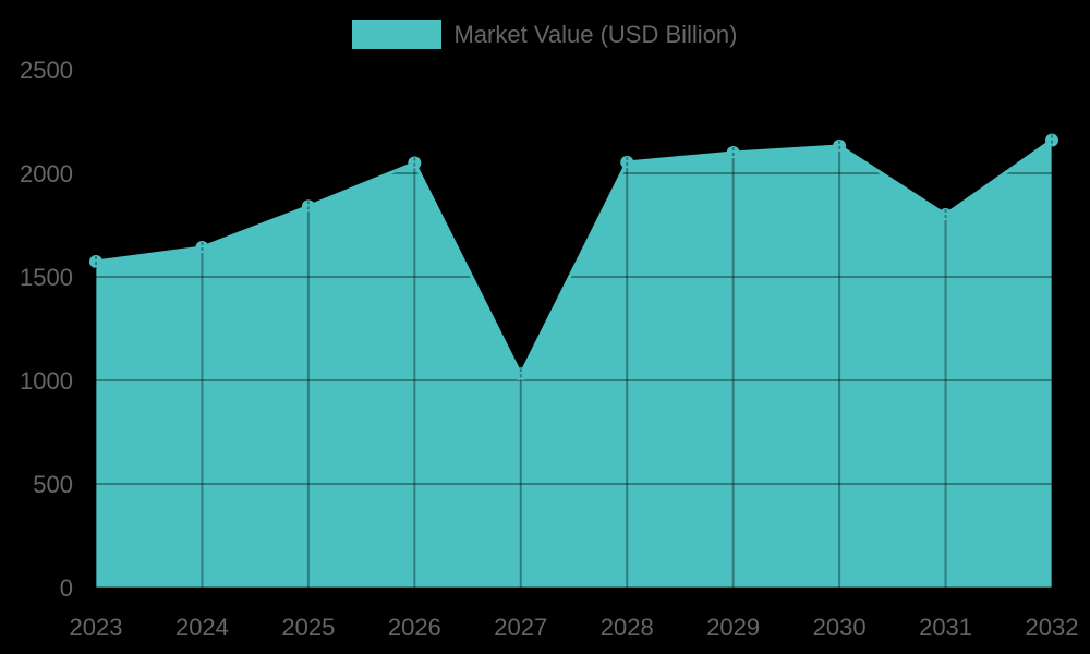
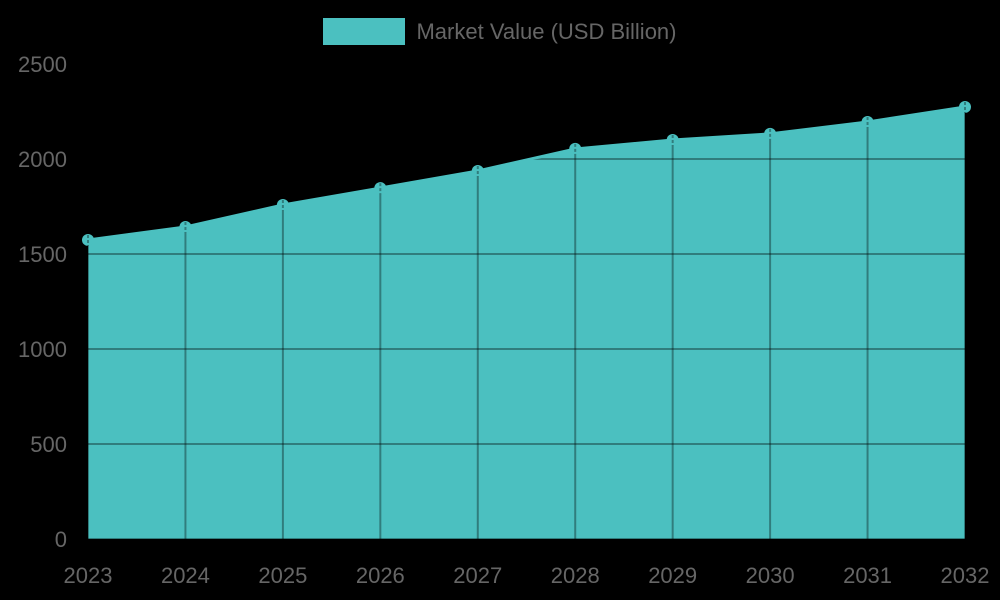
2025: 1840 -> 1760
2026: 2050 -> 1850
2027: 1030 -> 1940
2031: 1800 -> 2200
2032: 2160 -> 2270
